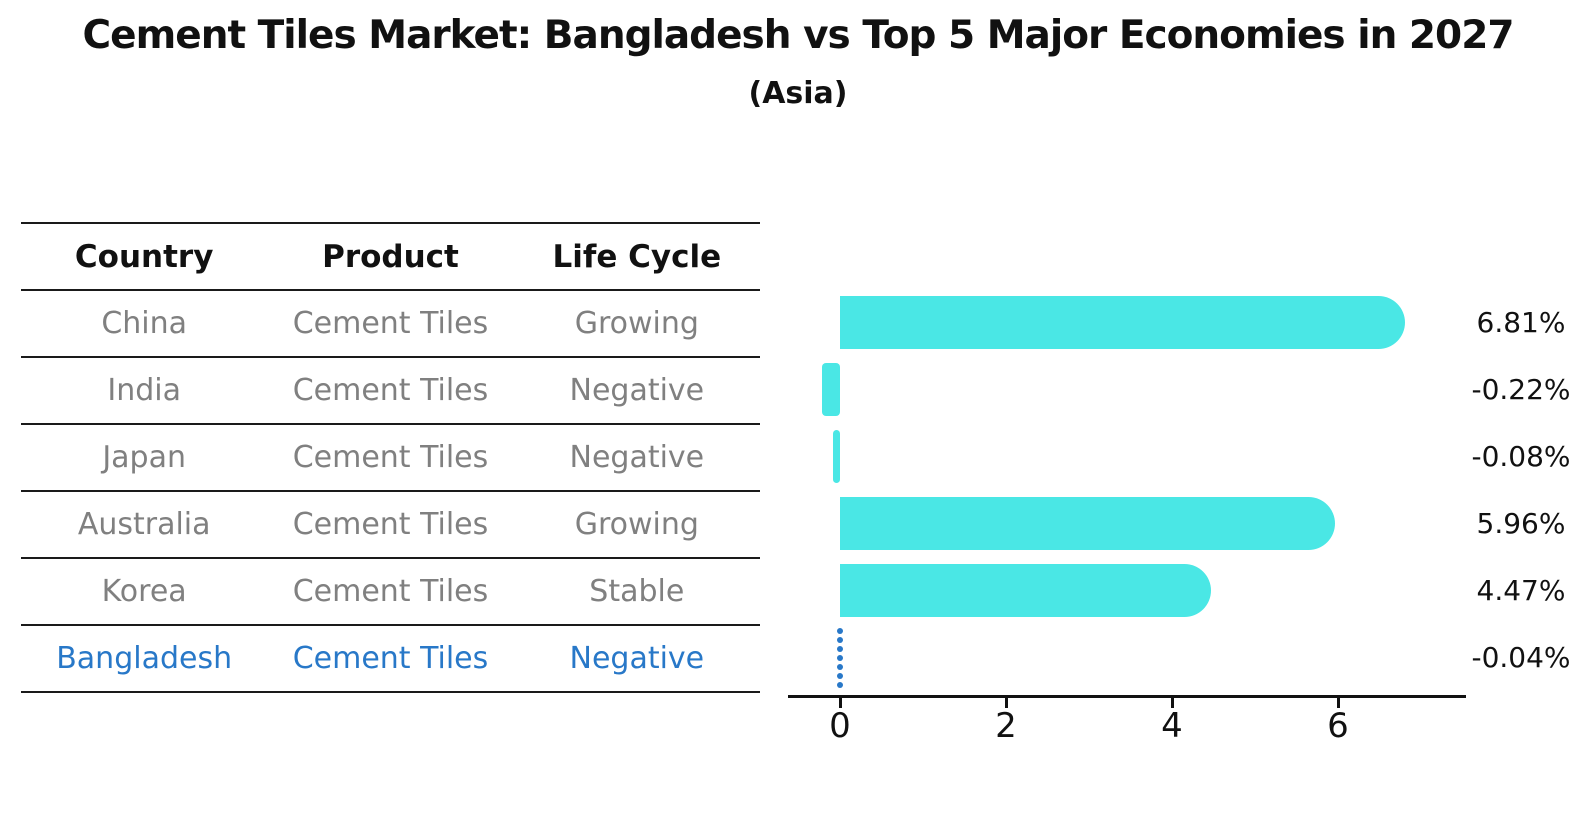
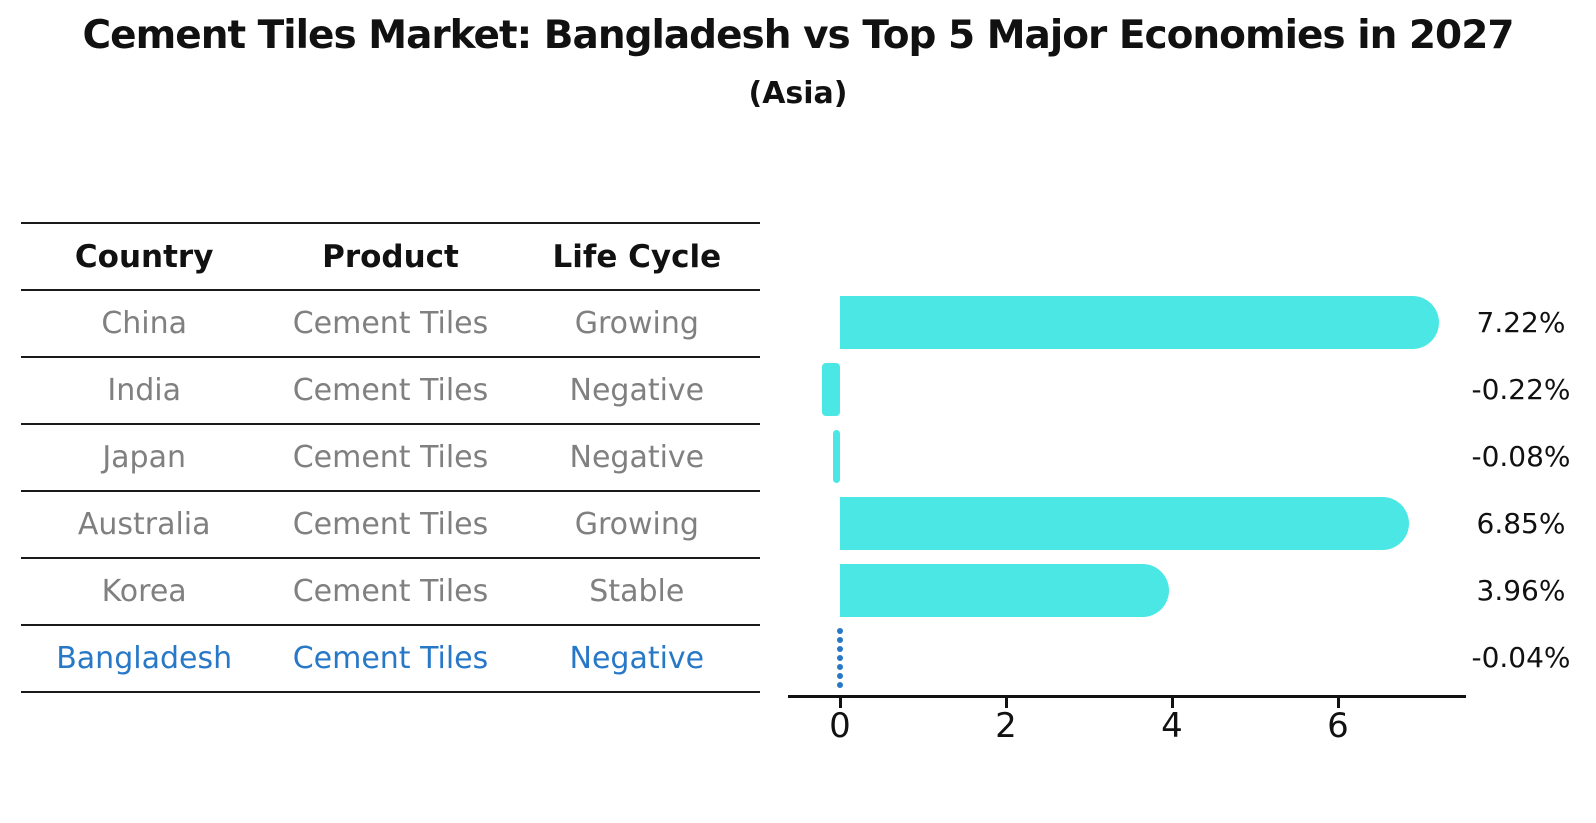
China: 6.81% -> 7.22%
Australia: 5.96% -> 6.85%
Korea: 4.47% -> 3.96%
